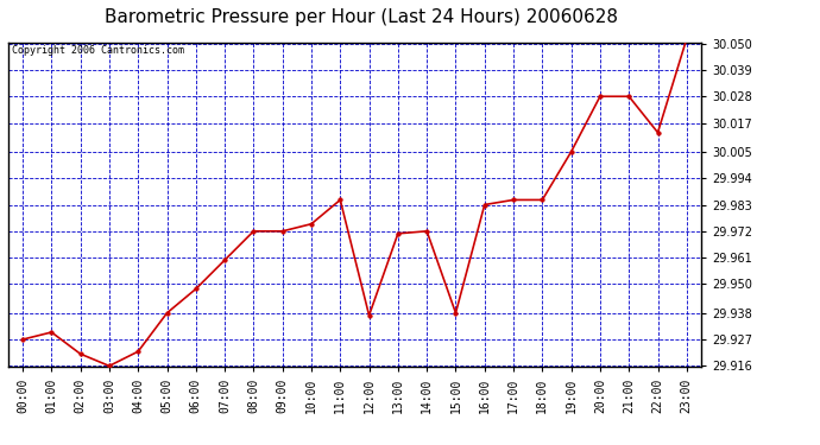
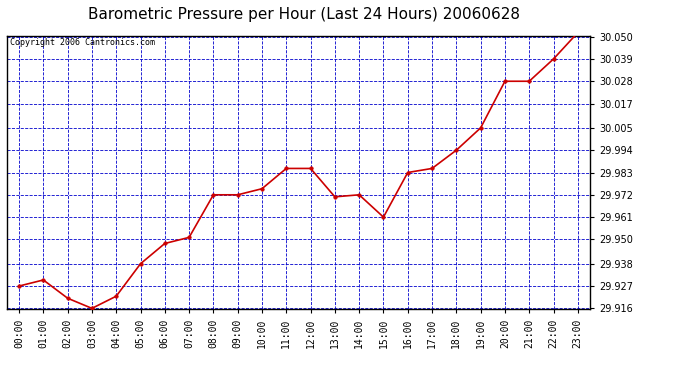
07:00: 29.960 -> 29.951
12:00: 29.937 -> 29.985
15:00: 29.938 -> 29.961
18:00: 29.985 -> 29.994
22:00: 30.013 -> 30.039
